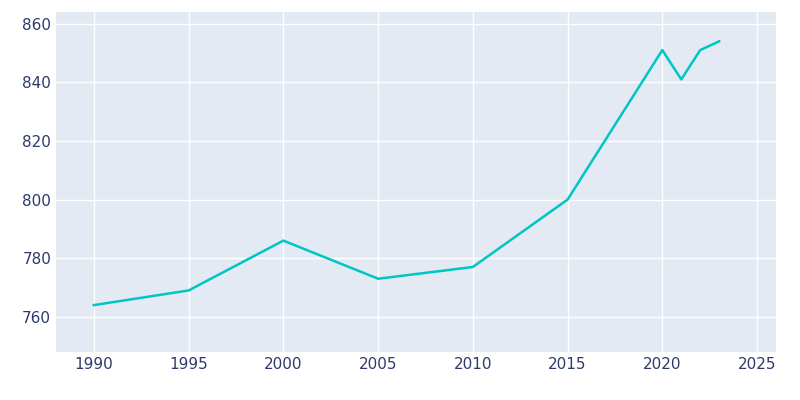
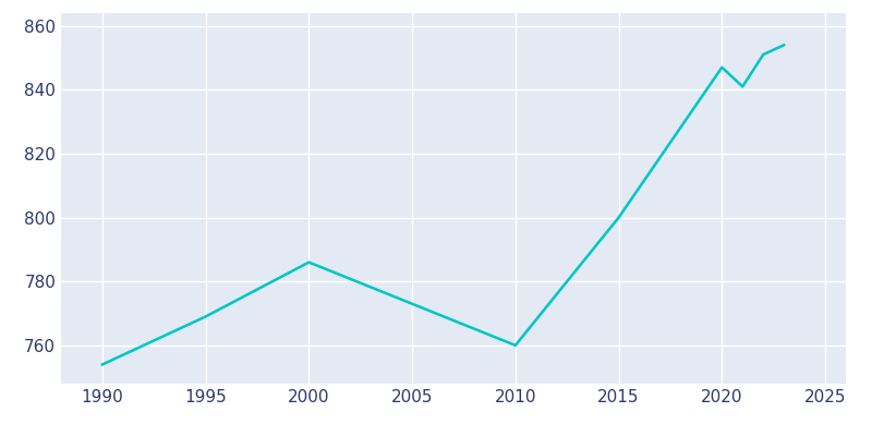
1990: 764 -> 754
2010: 777 -> 760
2020: 851 -> 847
